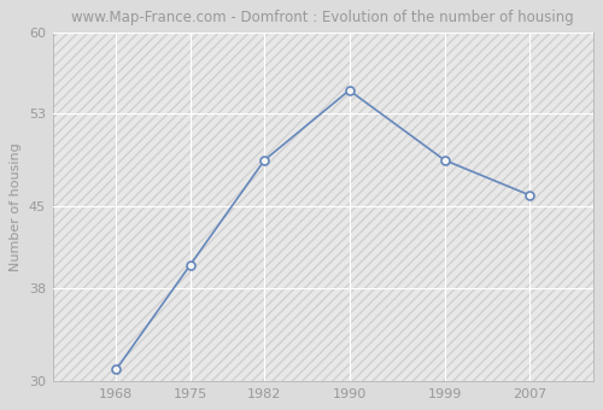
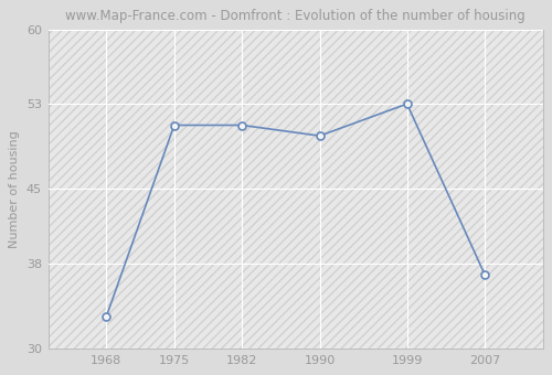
1968: 31 -> 33
1975: 40 -> 51
1982: 49 -> 51
1990: 55 -> 50
1999: 49 -> 53
2007: 46 -> 37
